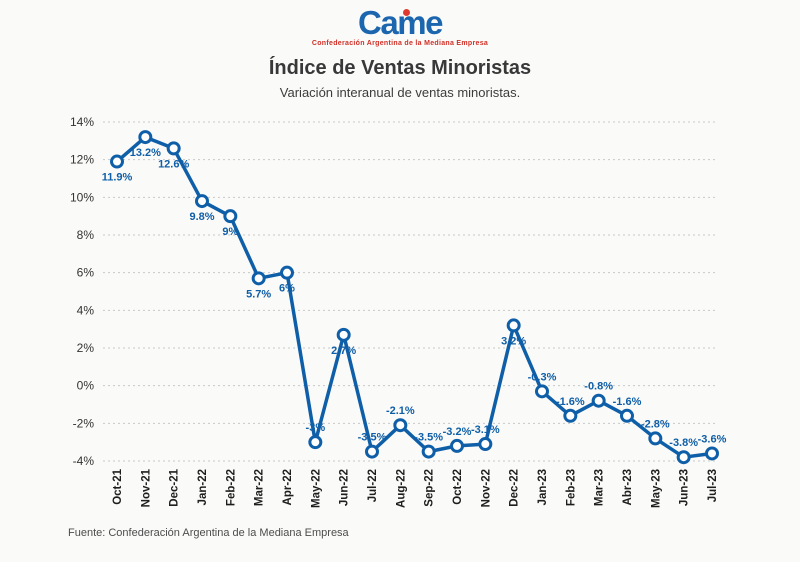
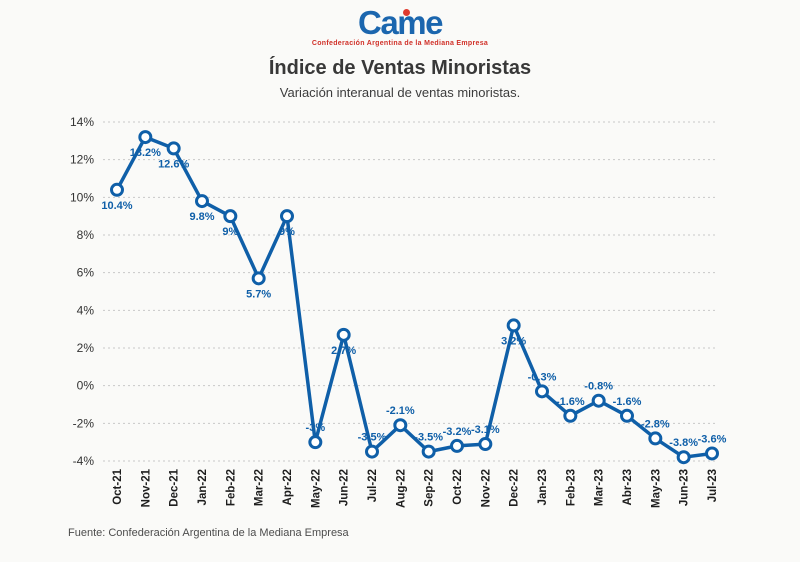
Oct-21: 11.9% -> 10.4%
Apr-22: 6% -> 9%
